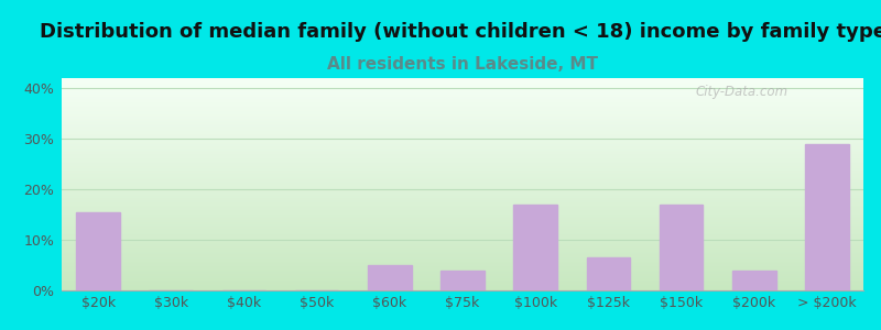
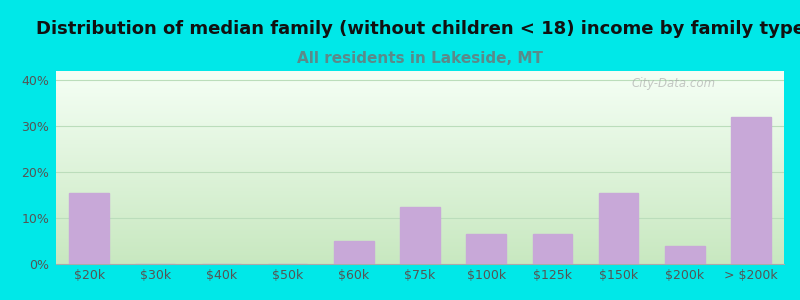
$75k: 4.0% -> 12.5%
$100k: 17.0% -> 6.5%
$150k: 17.0% -> 15.5%
> $200k: 29.0% -> 32.0%
